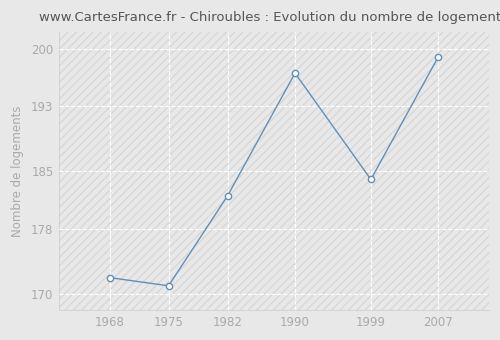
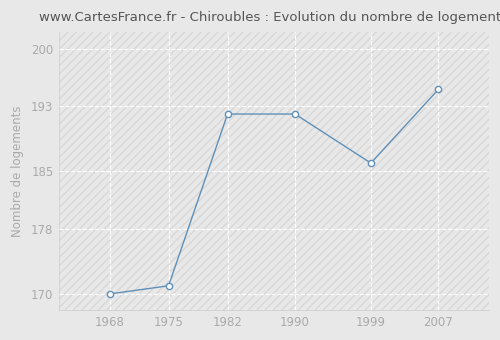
1968: 172 -> 170
1982: 182 -> 192
1990: 197 -> 192
1999: 184 -> 186
2007: 199 -> 195
